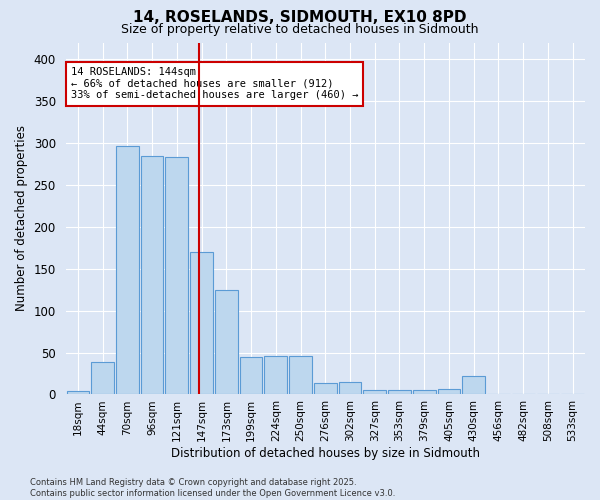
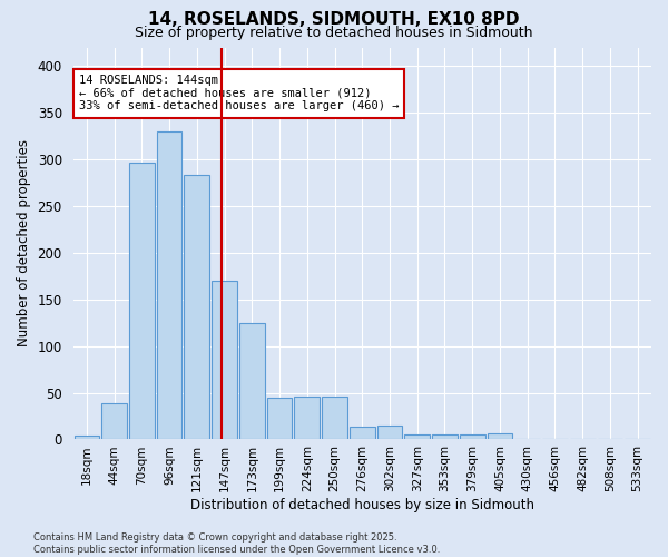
96sqm: 284 -> 330
430sqm: 22 -> 1
